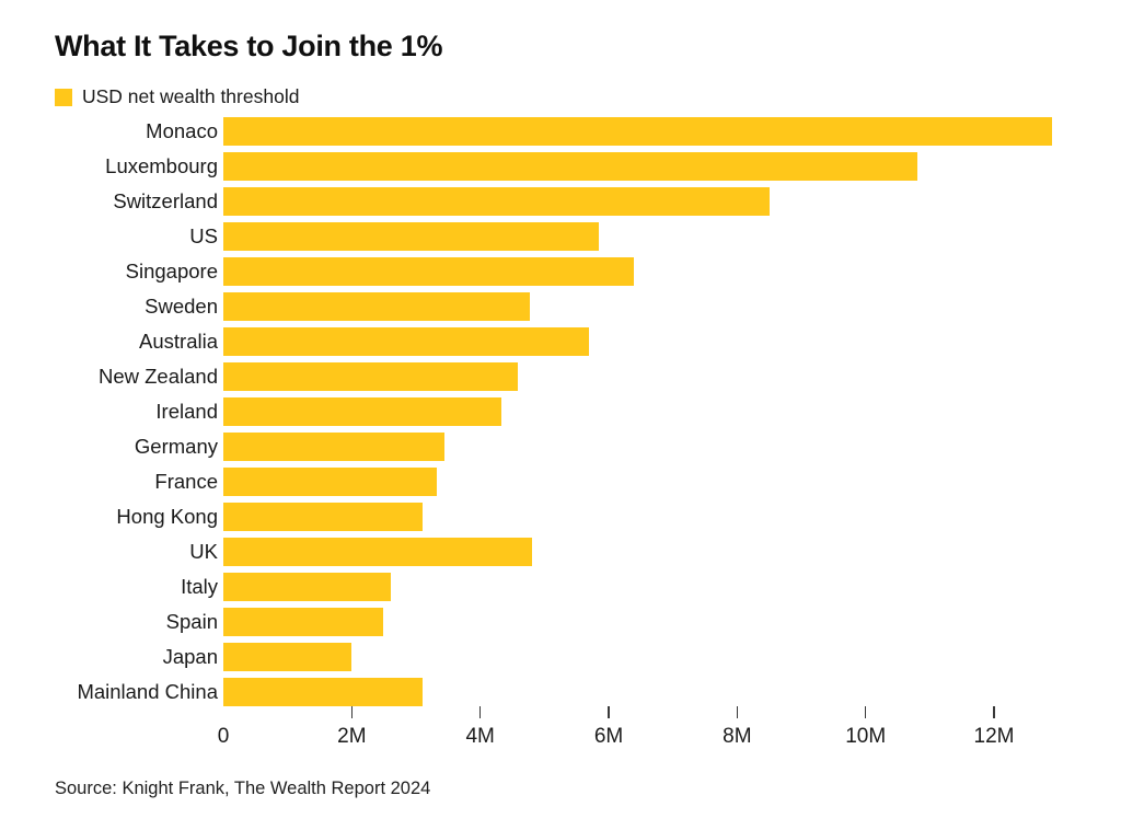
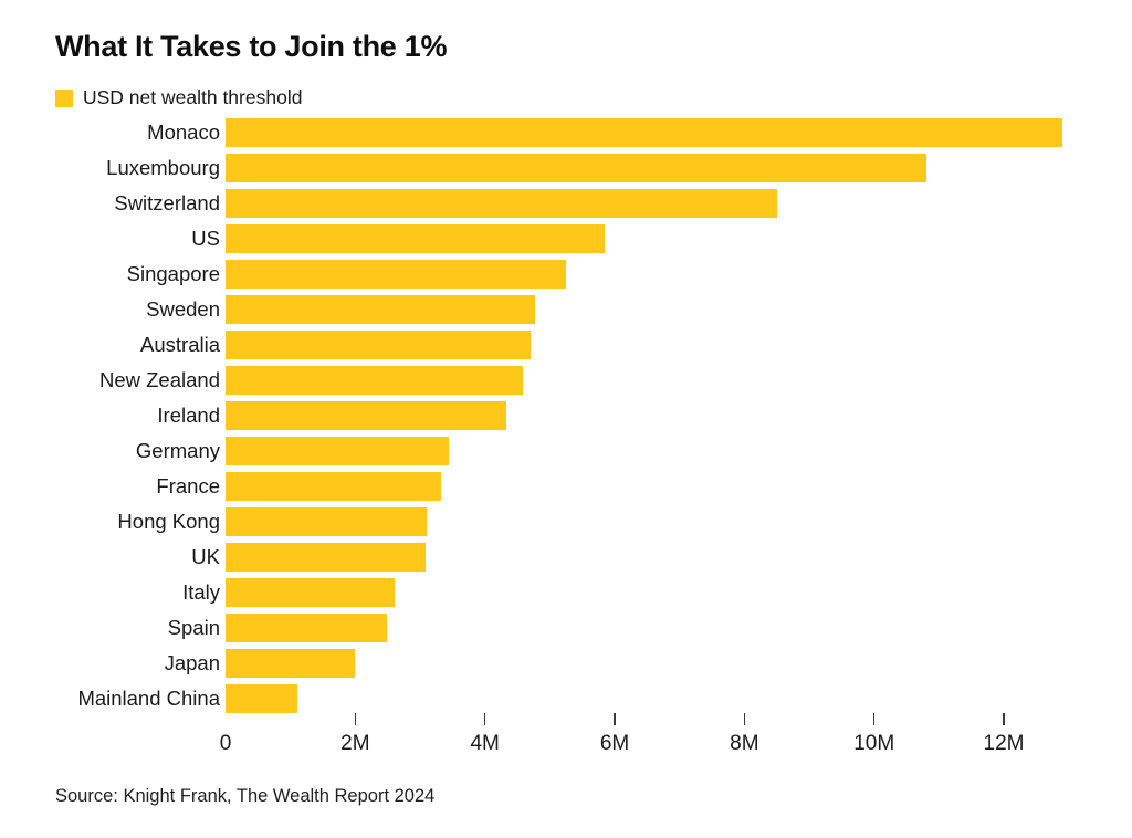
Singapore: 6.4M -> 5.2M
Australia: 5.7M -> 4.7M
UK: 4.8M -> 3.1M
Mainland China: 3.1M -> 1.1M
